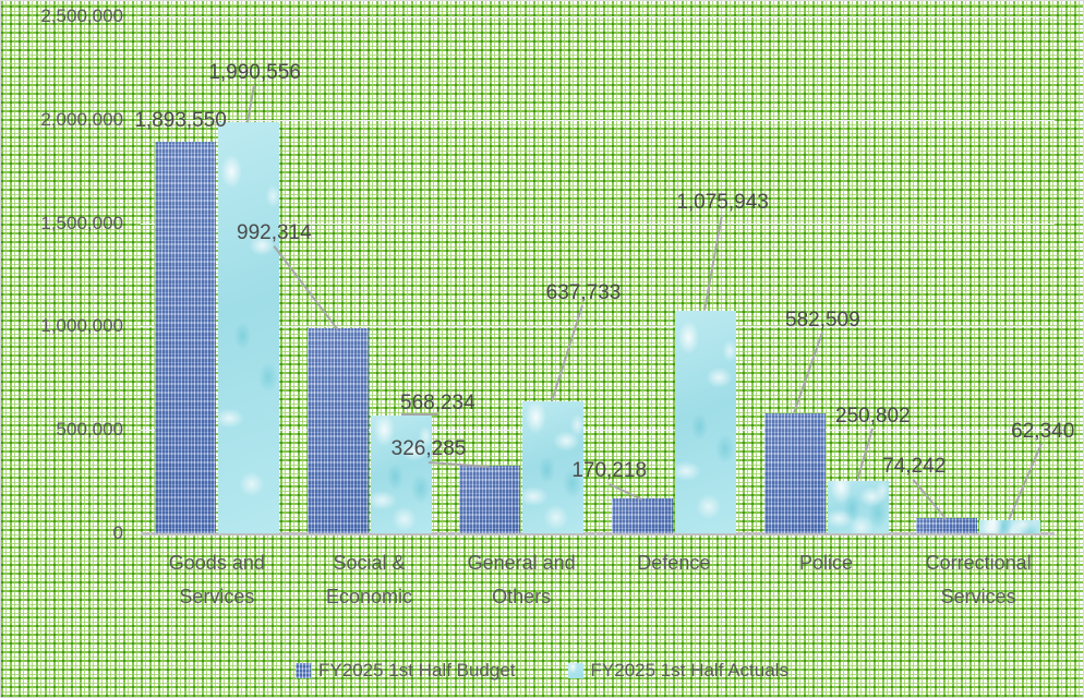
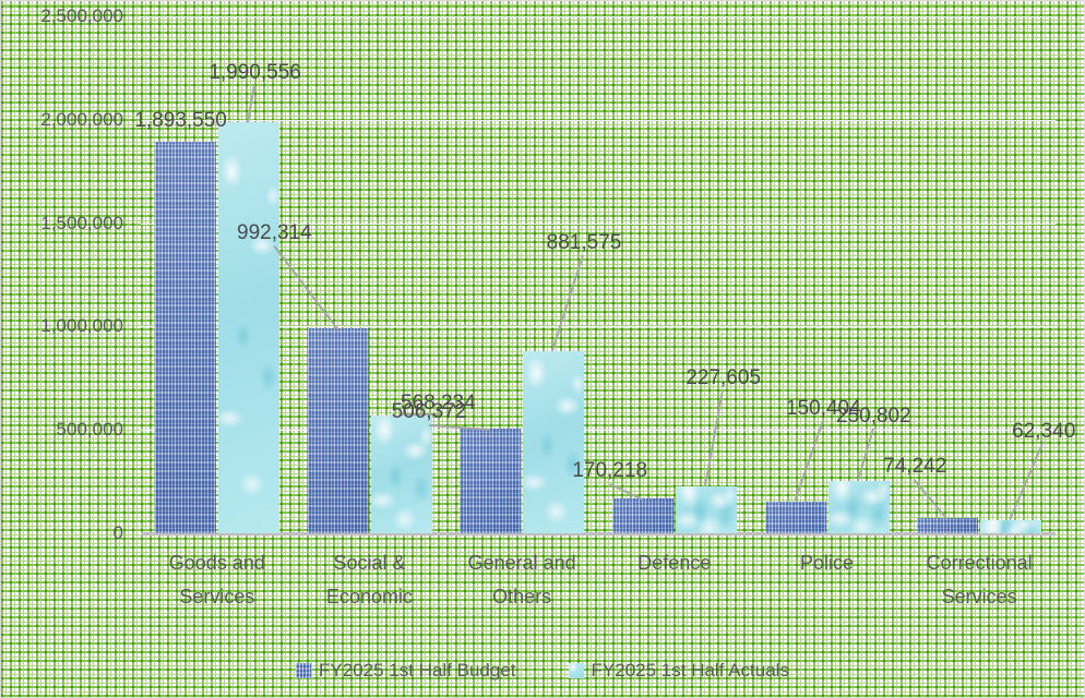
FY2025 1st Half Budget/General and Others: 326,285 -> 506,372
FY2025 1st Half Actuals/General and Others: 637,733 -> 881,575
FY2025 1st Half Actuals/Defence: 1,075,943 -> 227,605
FY2025 1st Half Budget/Police: 582,509 -> 150,404
